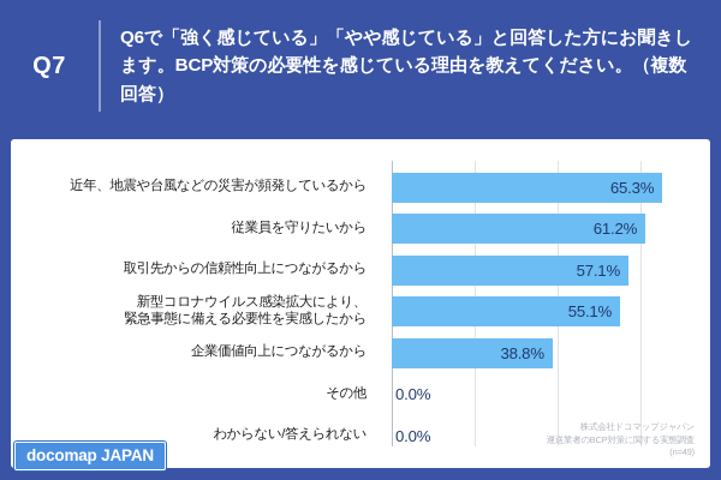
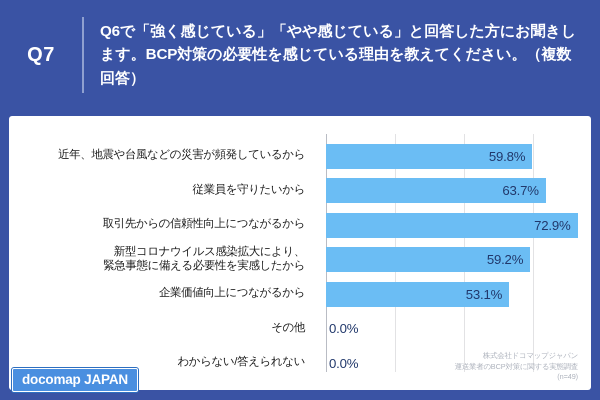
近年、地震や台風などの災害が頻発しているから: 65.3% -> 59.8%
従業員を守りたいから: 61.2% -> 63.7%
取引先からの信頼性向上につながるから: 57.1% -> 72.9%
新型コロナウイルス感染拡大により、 緊急事態に備える必要性を実感したから: 55.1% -> 59.2%
企業価値向上につながるから: 38.8% -> 53.1%
